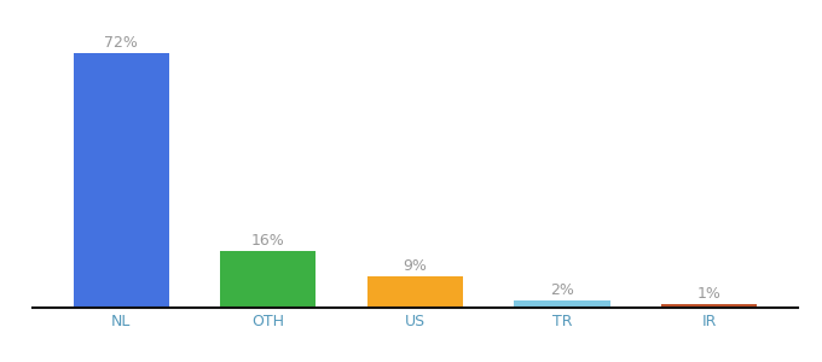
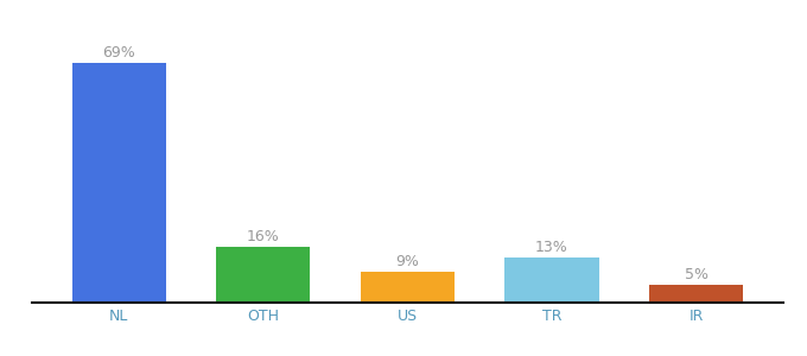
NL: 72% -> 69%
TR: 2% -> 13%
IR: 1% -> 5%
